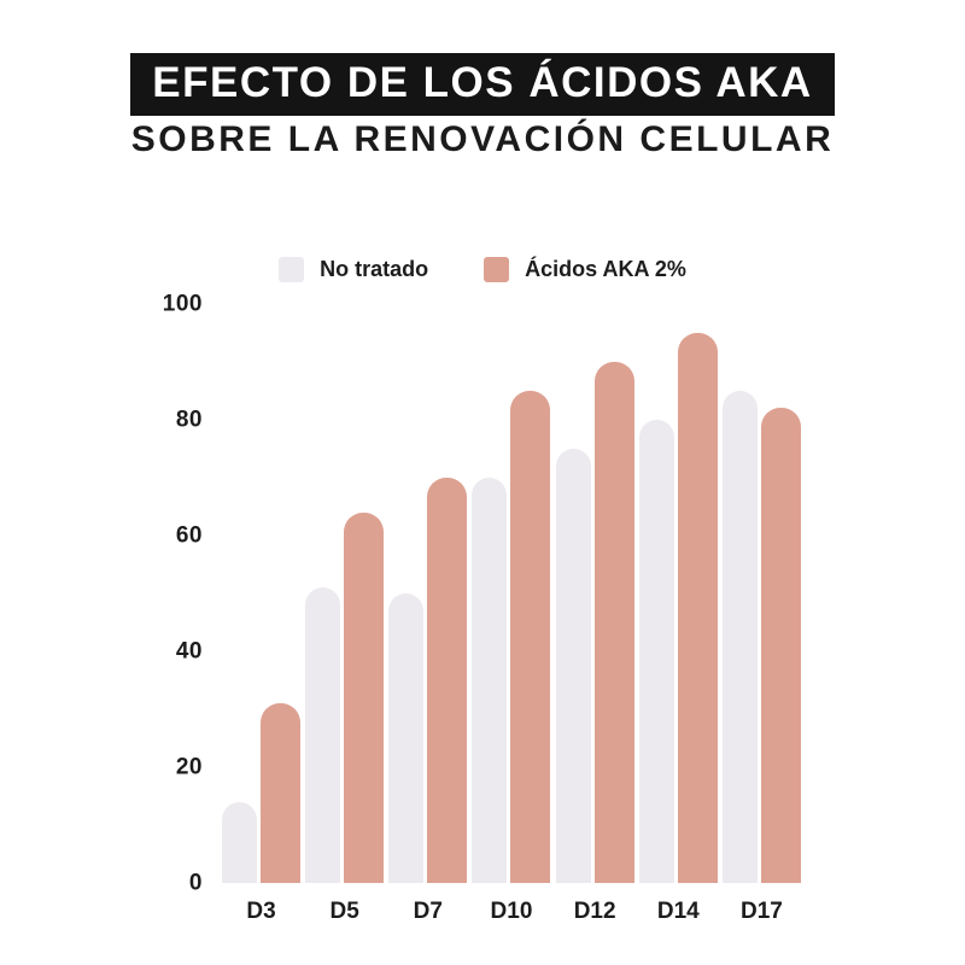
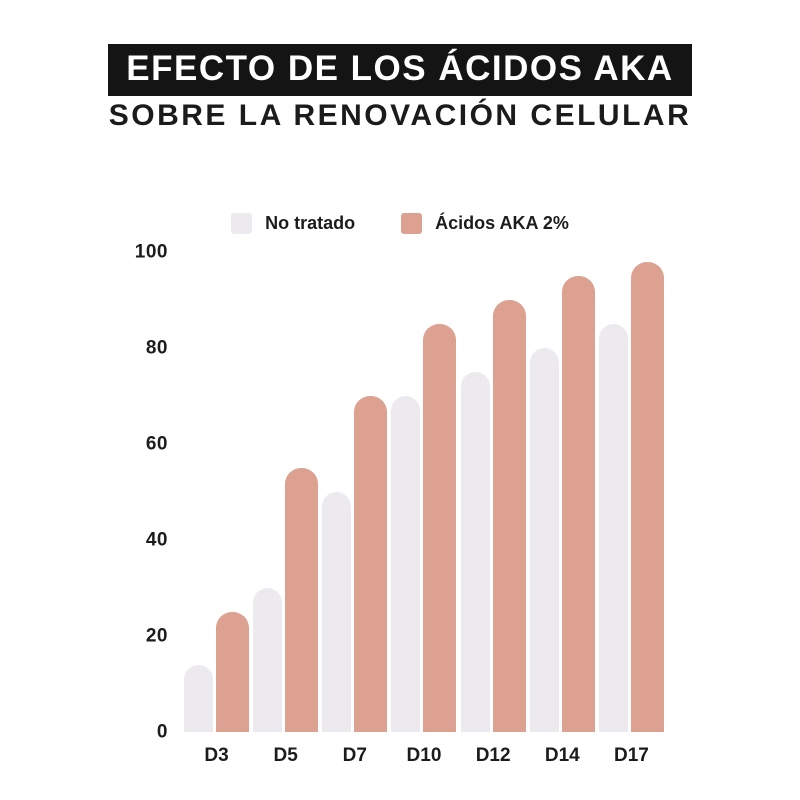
Ácidos AKA 2%/D3: 31 -> 25
No tratado/D5: 51 -> 30
Ácidos AKA 2%/D5: 64 -> 55
Ácidos AKA 2%/D17: 82 -> 98
